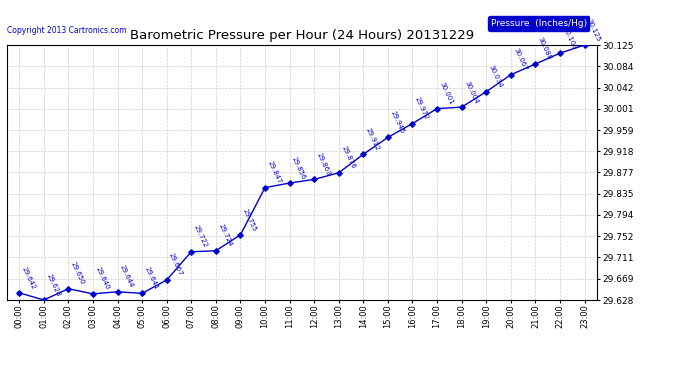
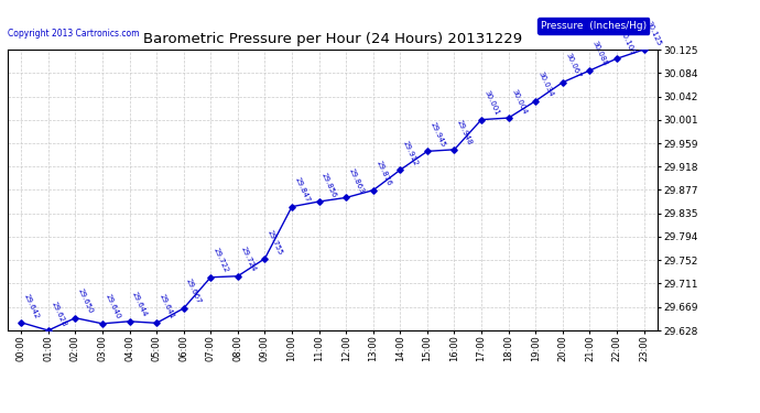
16:00: 29.972 -> 29.948
